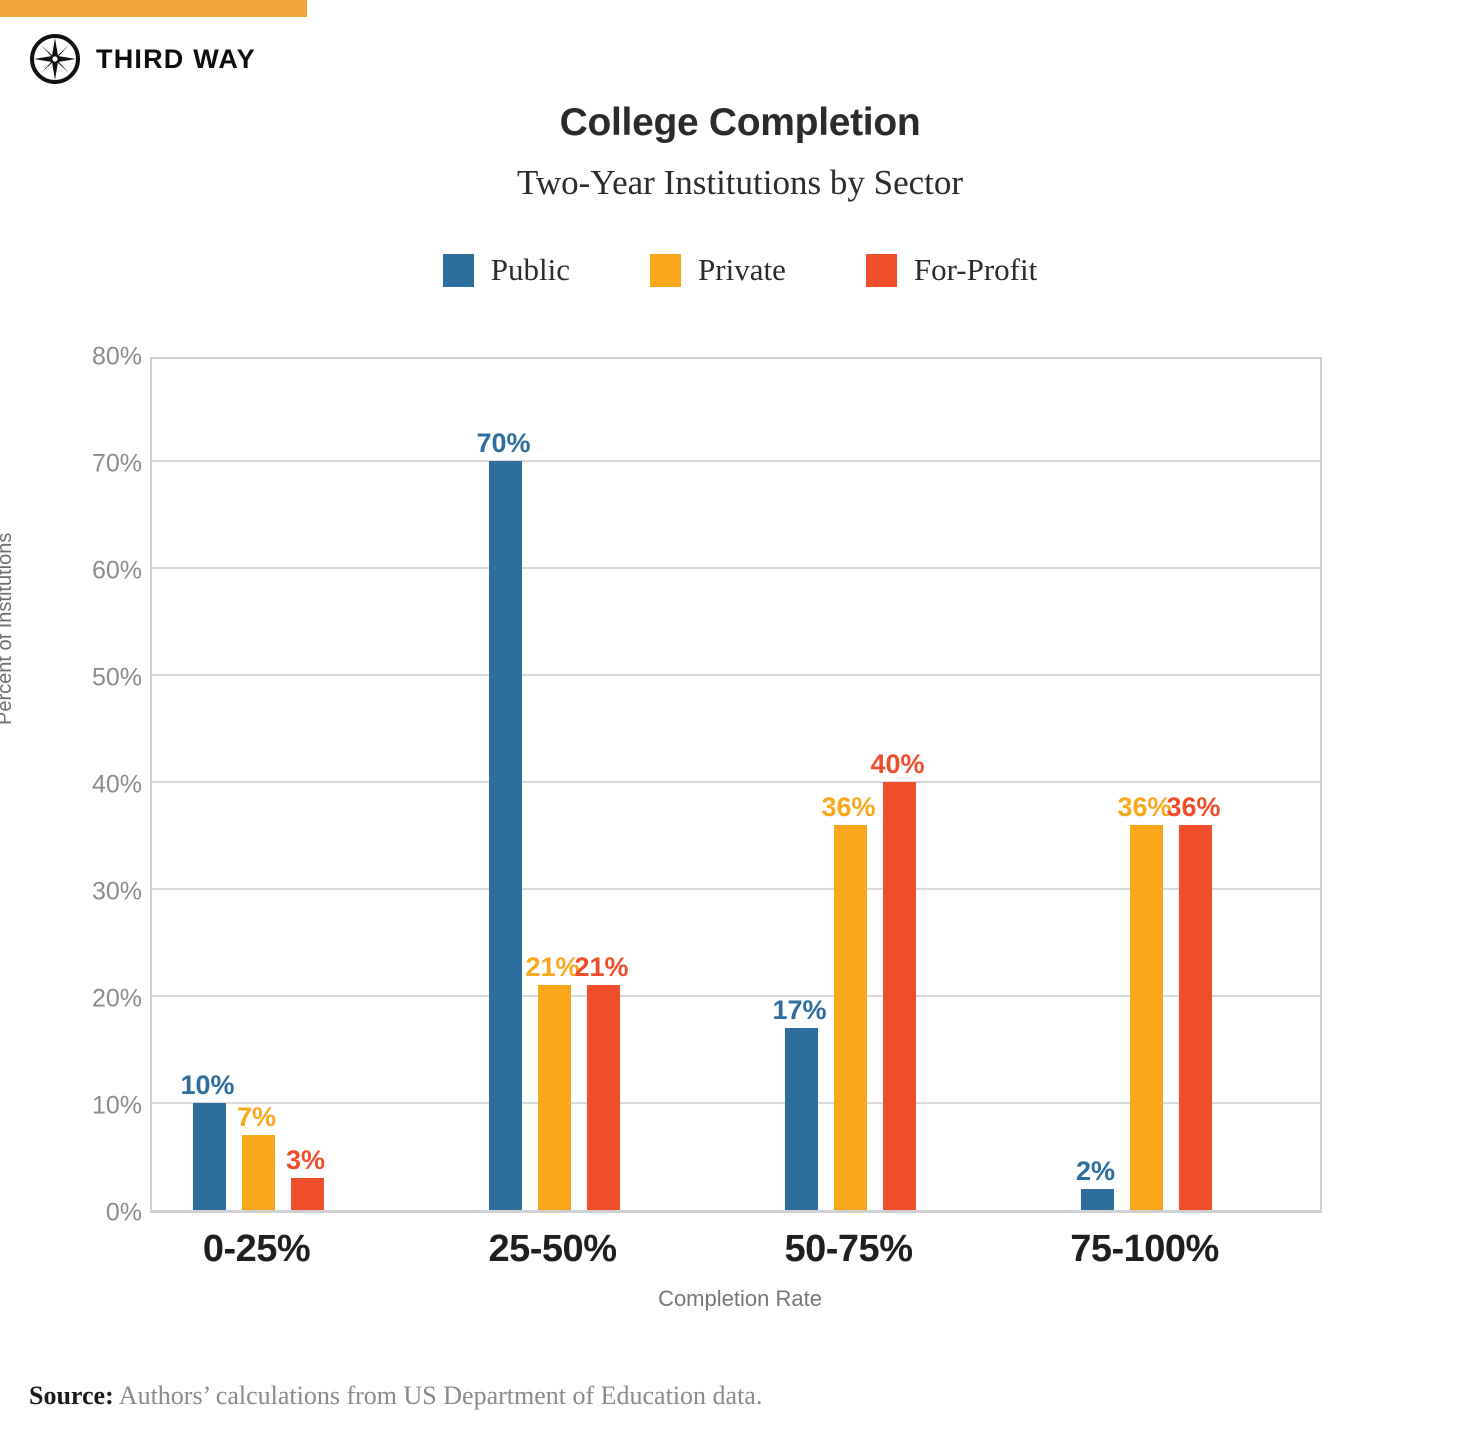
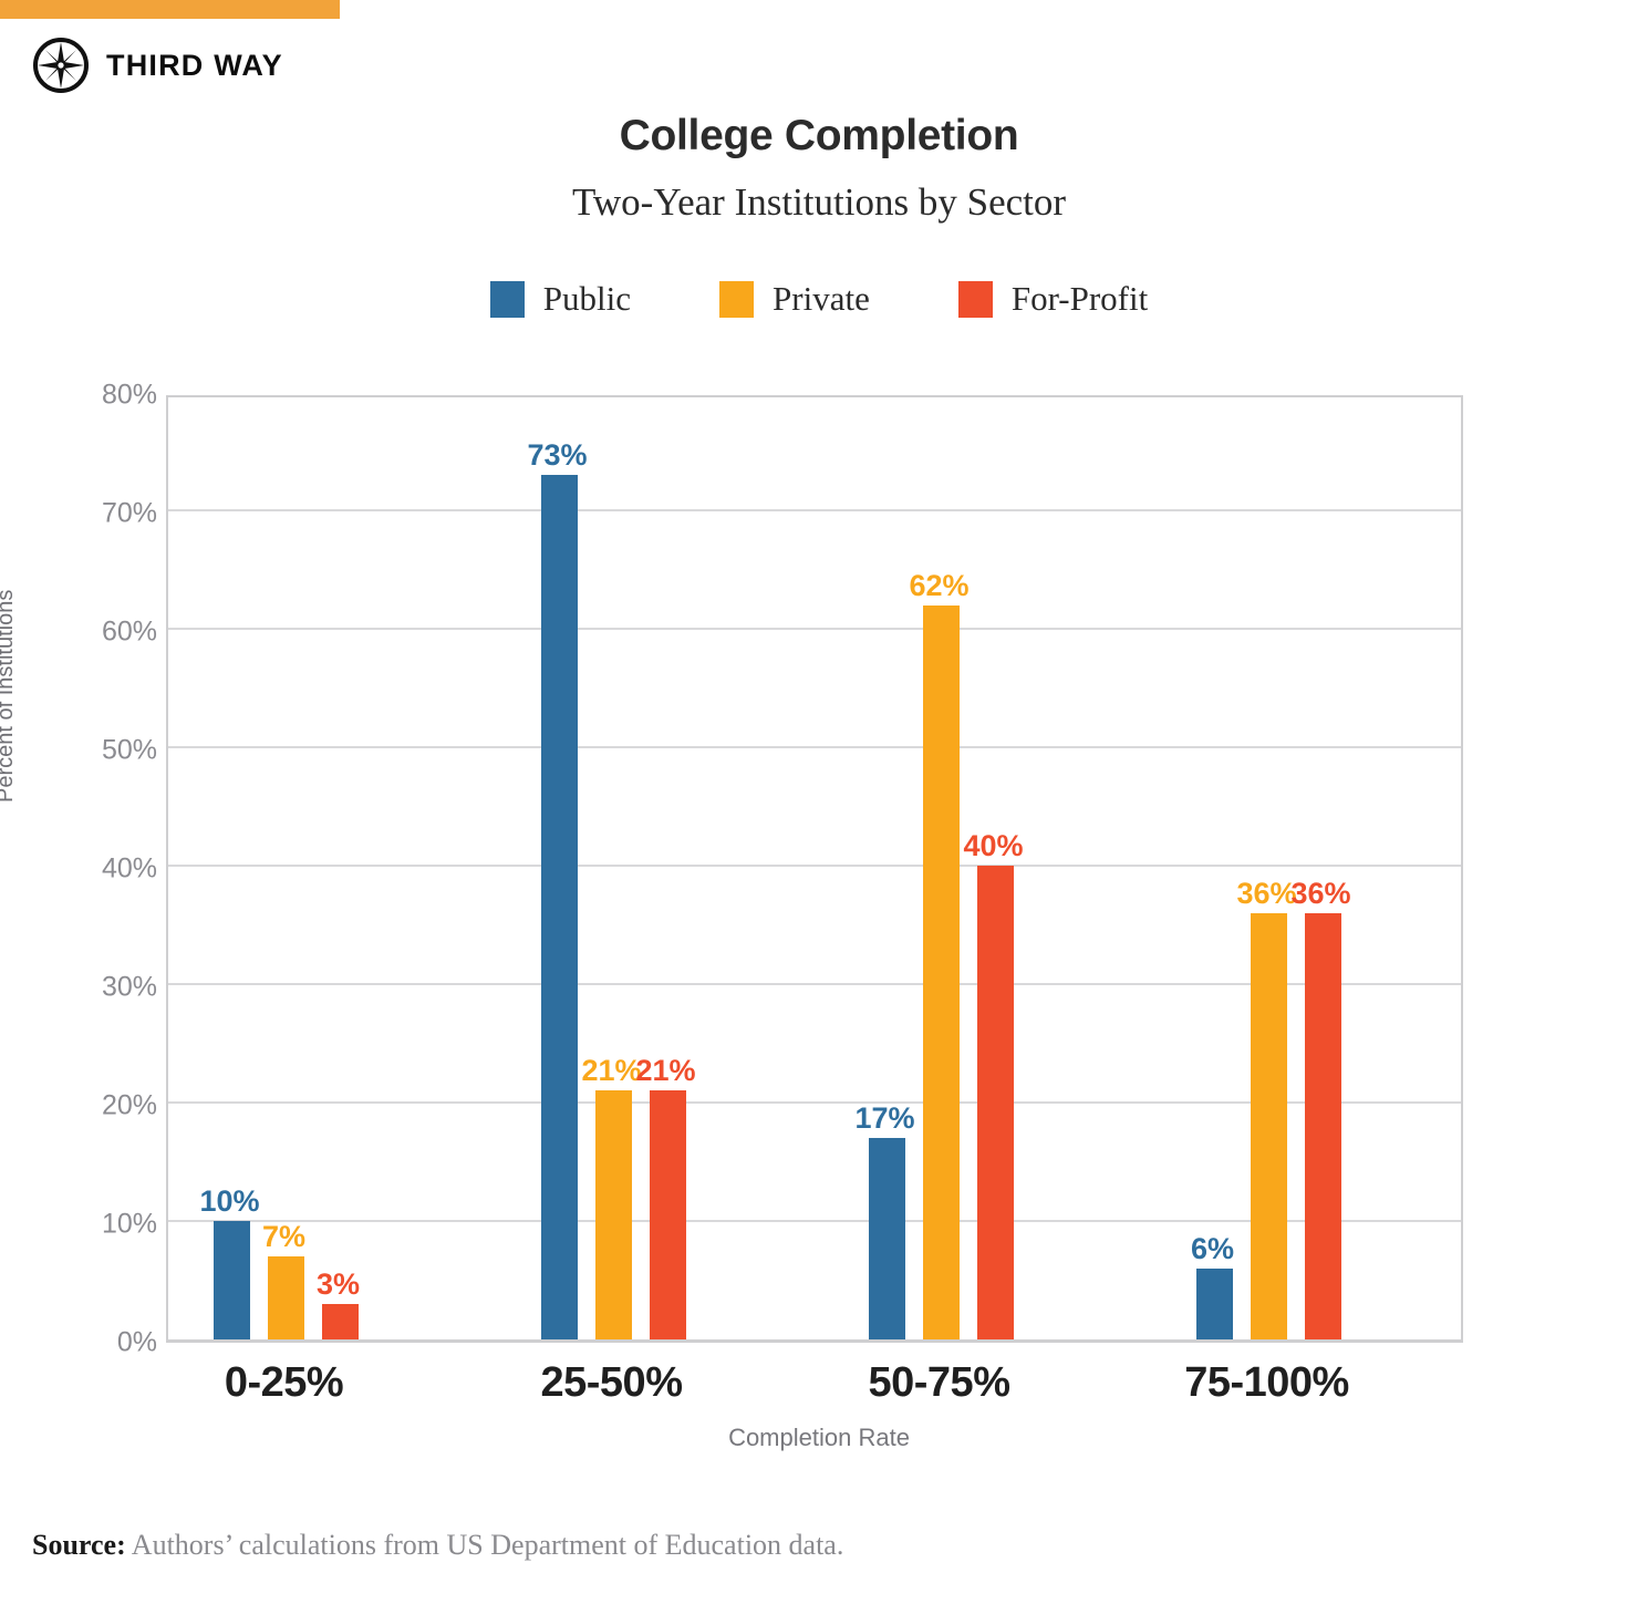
Public/25-50%: 70% -> 73%
Private/50-75%: 36% -> 62%
Public/75-100%: 2% -> 6%
